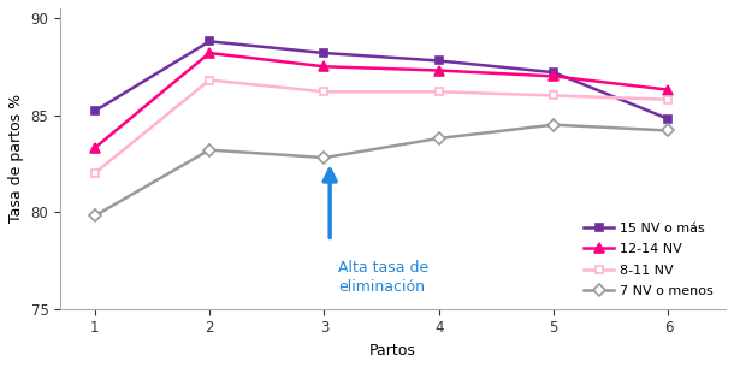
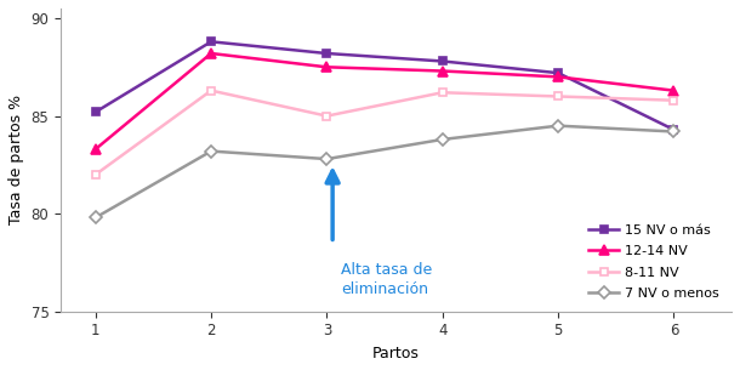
8-11 NV/2: 86.8 -> 86.3
8-11 NV/3: 86.2 -> 85.0
15 NV o más/6: 84.8 -> 84.3
